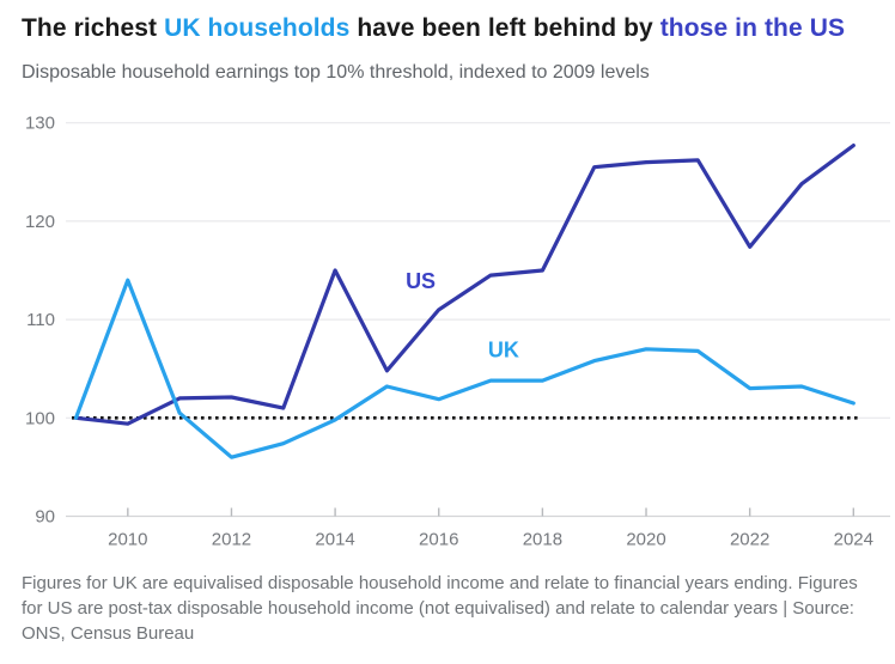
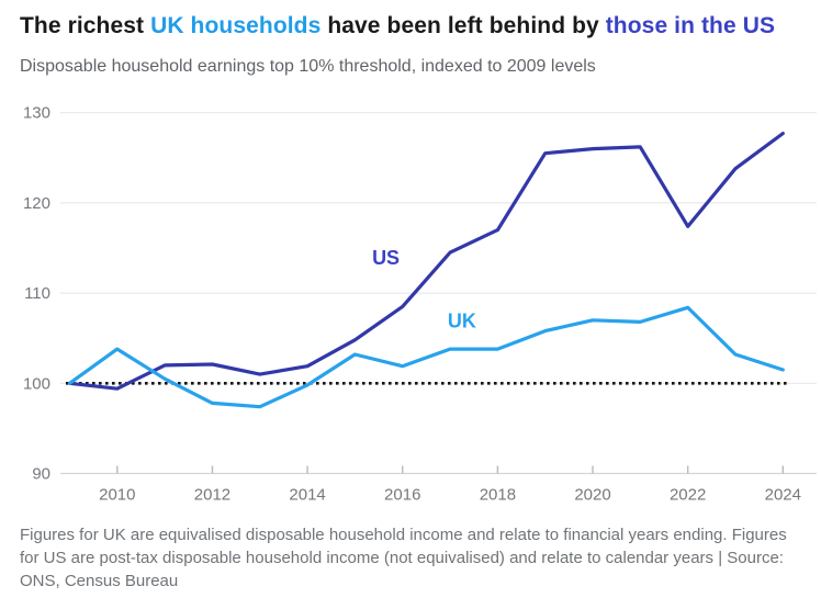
UK/2010: 114 -> 104
UK/2012: 96 -> 98
US/2014: 115 -> 102
US/2016: 111 -> 108
US/2018: 115 -> 117
UK/2022: 103 -> 108
